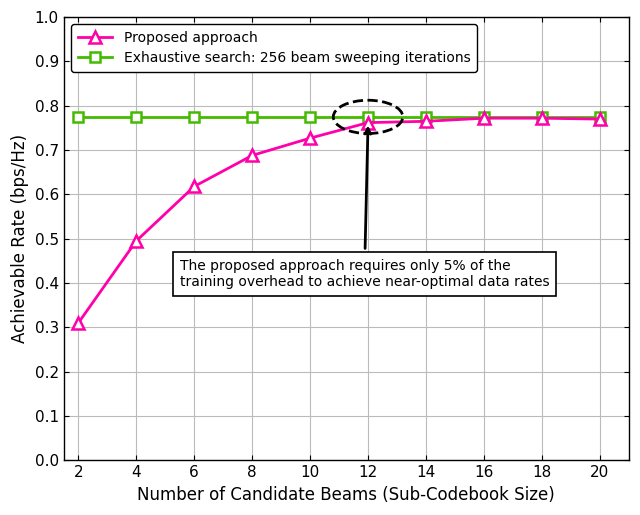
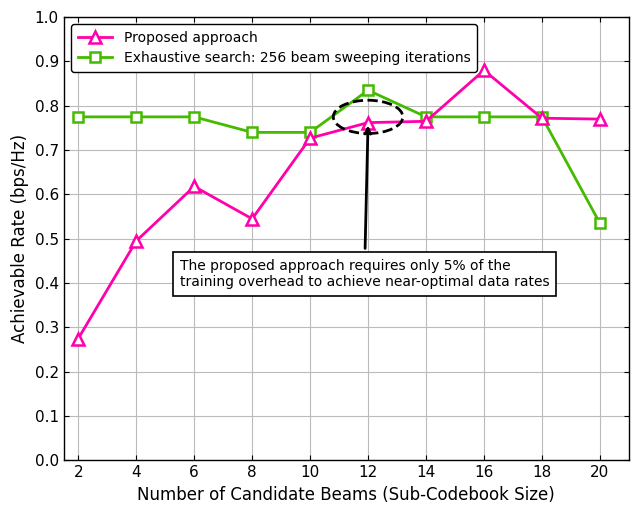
Proposed approach/2: 0.310 -> 0.275
Proposed approach/8: 0.688 -> 0.545
Exhaustive search: 256 beam sweeping iterations/8: 0.775 -> 0.740
Exhaustive search: 256 beam sweeping iterations/10: 0.775 -> 0.740
Exhaustive search: 256 beam sweeping iterations/12: 0.775 -> 0.835
Proposed approach/16: 0.772 -> 0.880
Exhaustive search: 256 beam sweeping iterations/20: 0.775 -> 0.535
